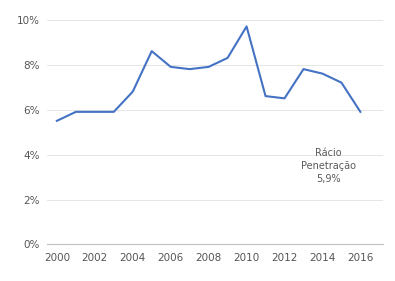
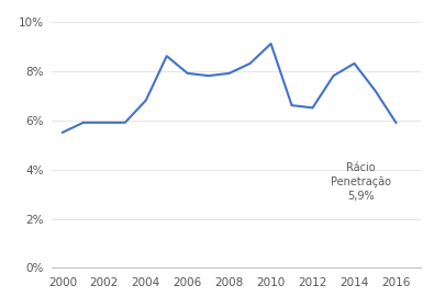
2010: 9.7% -> 9.1%
2014: 7.6% -> 8.3%
